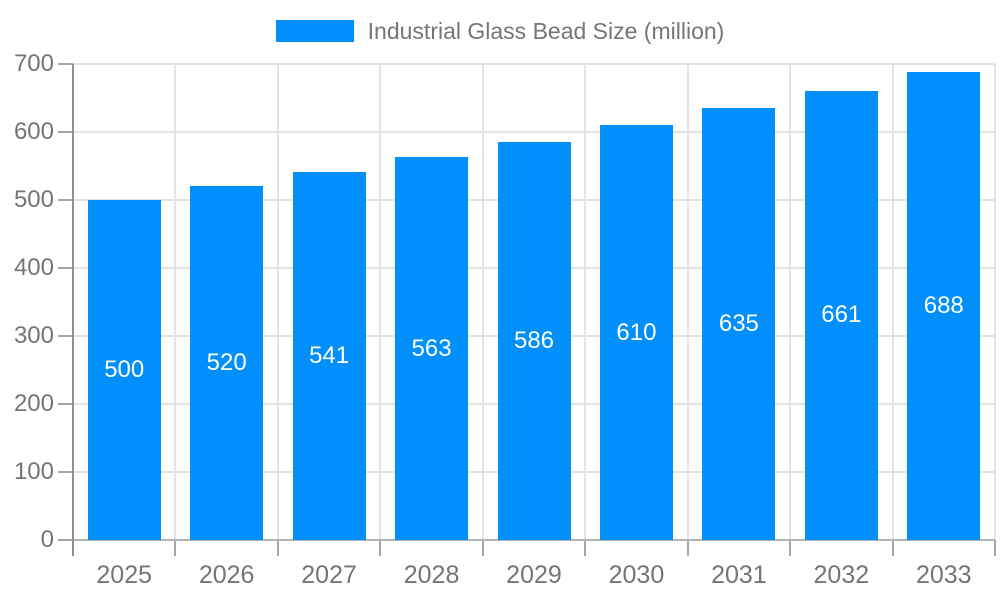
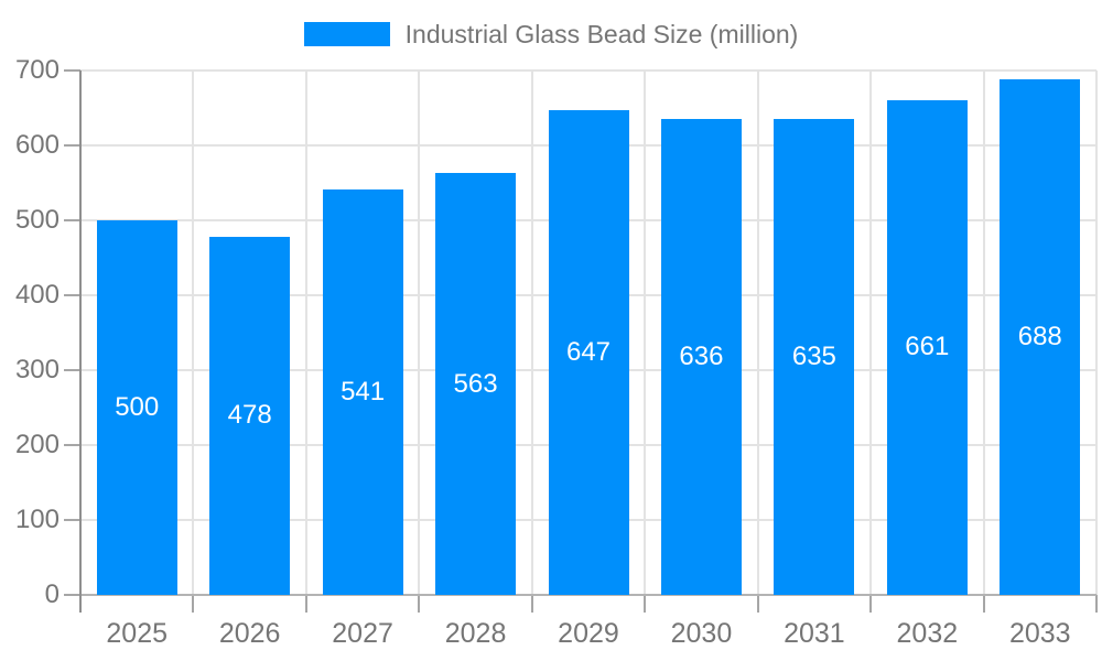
2026: 520 -> 478
2029: 586 -> 647
2030: 610 -> 636
